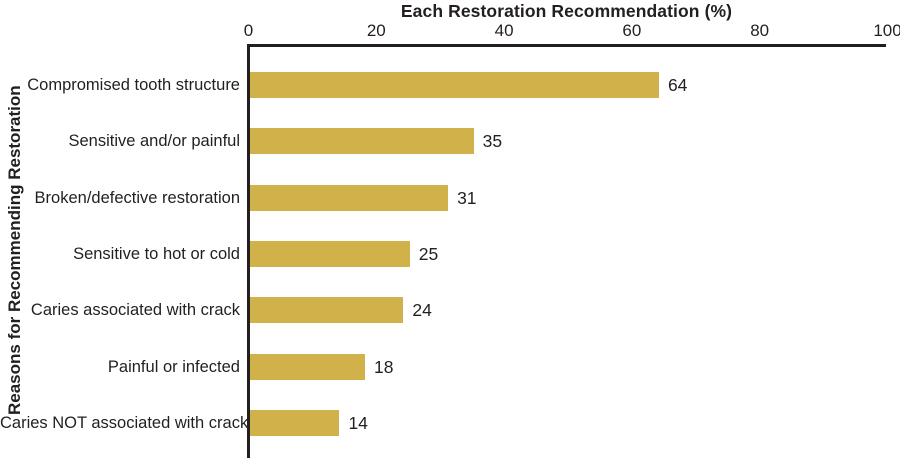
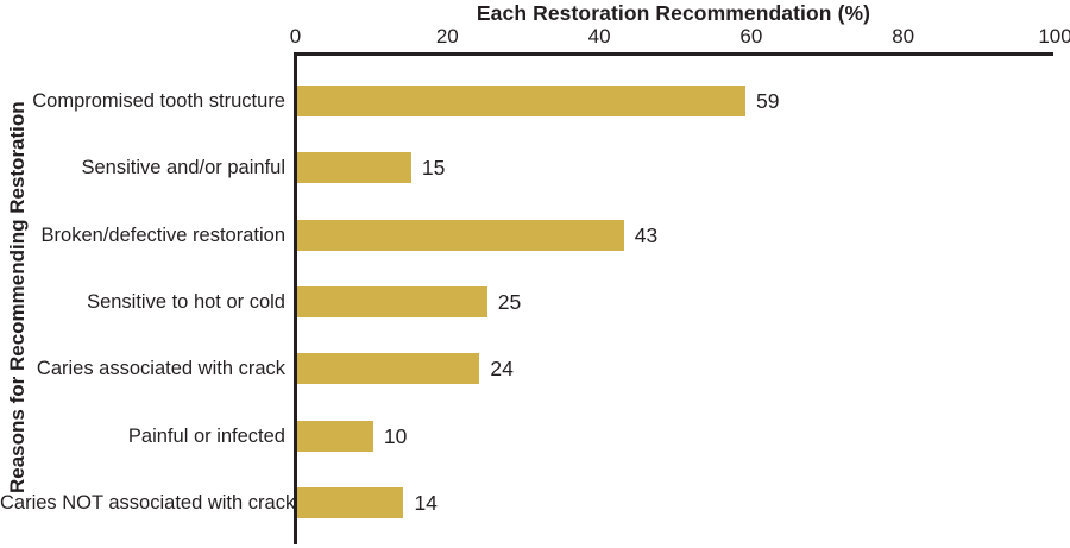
Compromised tooth structure: 64 -> 59
Sensitive and/or painful: 35 -> 15
Broken/defective restoration: 31 -> 43
Painful or infected: 18 -> 10
